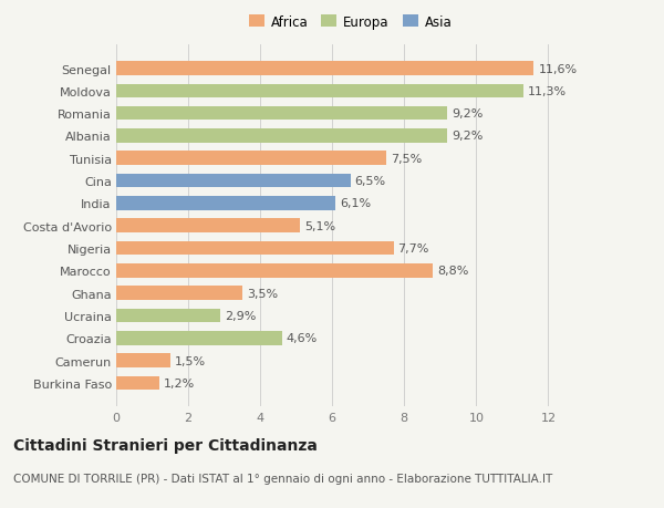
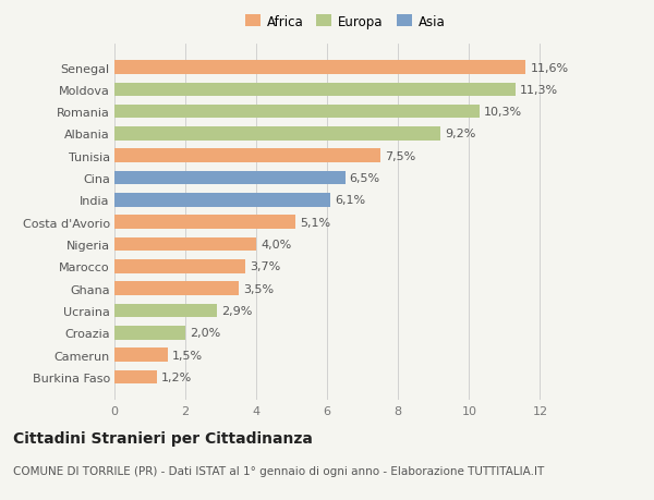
Romania: 9,2% -> 10,3%
Nigeria: 7,7% -> 4,0%
Marocco: 8,8% -> 3,7%
Croazia: 4,6% -> 2,0%
